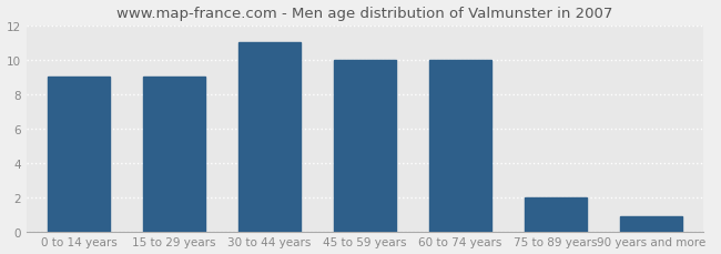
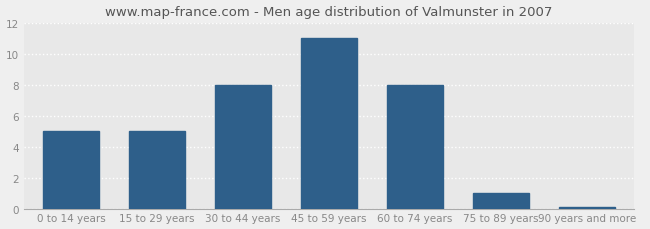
0 to 14 years: 9.0 -> 5.0
15 to 29 years: 9.0 -> 5.0
30 to 44 years: 11.0 -> 8.0
45 to 59 years: 10.0 -> 11.0
60 to 74 years: 10.0 -> 8.0
75 to 89 years: 2.0 -> 1.0
90 years and more: 0.9 -> 0.1
